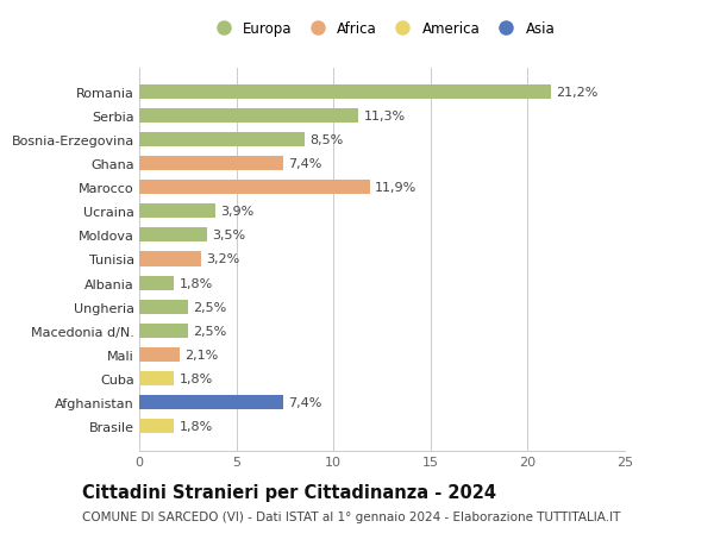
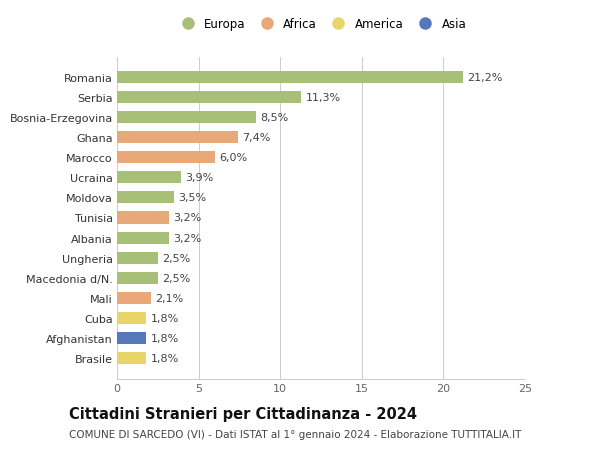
Marocco: 11,9% -> 6,0%
Albania: 1,8% -> 3,2%
Afghanistan: 7,4% -> 1,8%
